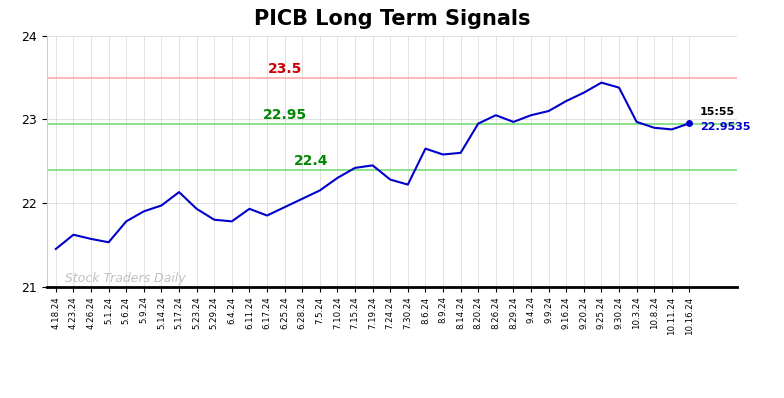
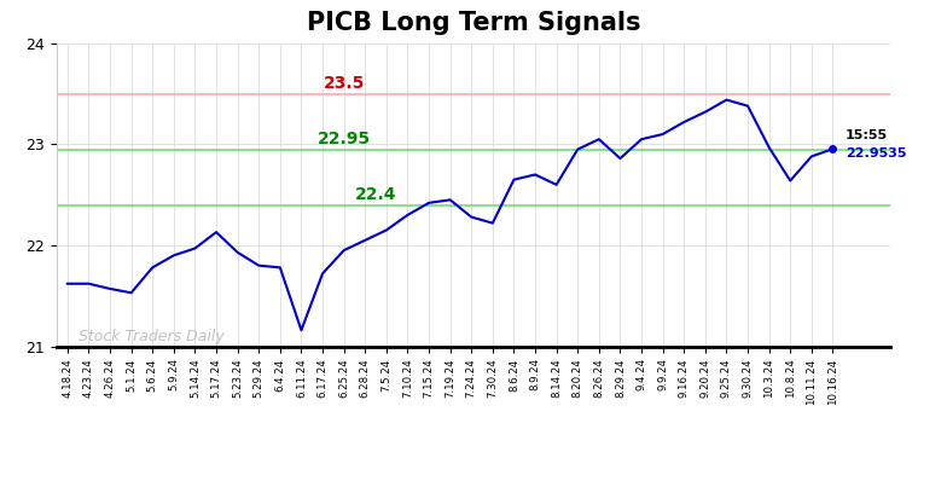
4.18.24: 21.45 -> 21.62
6.11.24: 21.93 -> 21.16
6.17.24: 21.85 -> 21.72
8.9.24: 22.58 -> 22.70
8.29.24: 22.97 -> 22.86
10.8.24: 22.90 -> 22.64
